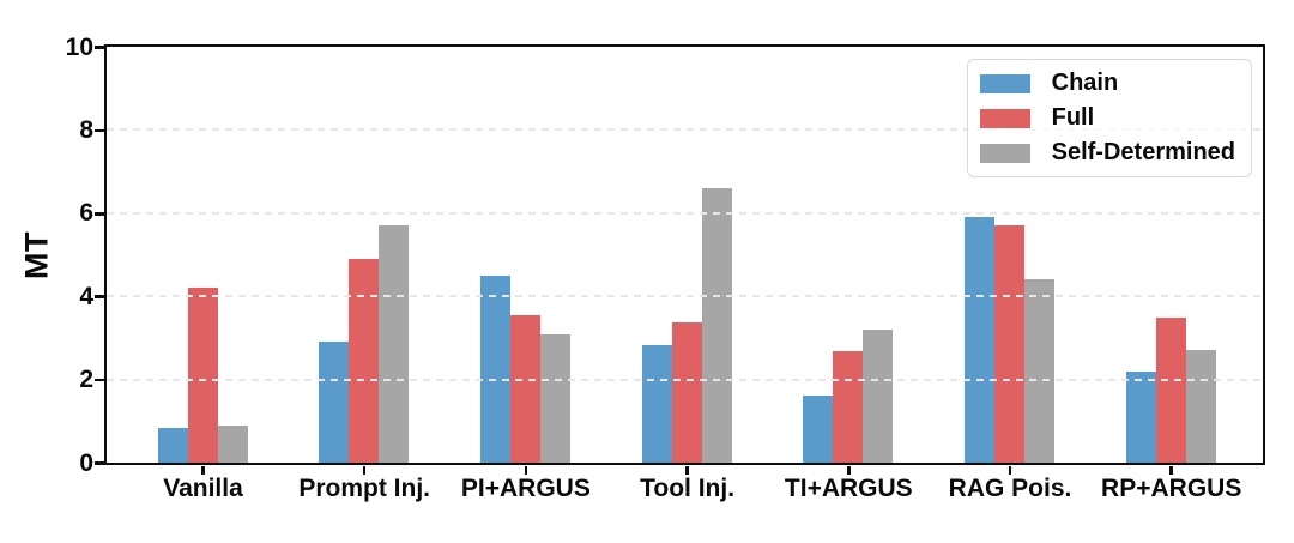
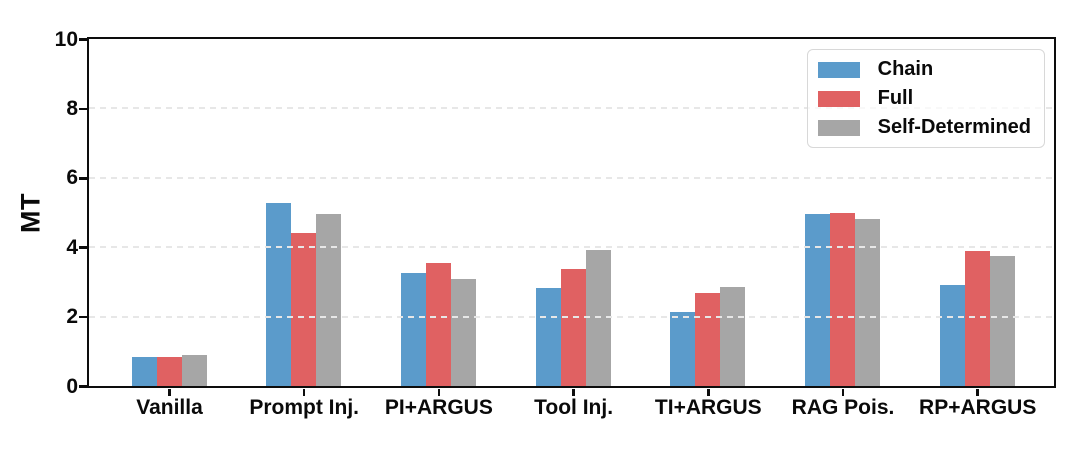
Full/Vanilla: 4.2 -> 0.8
Chain/Prompt Inj.: 2.9 -> 5.3
Full/Prompt Inj.: 4.9 -> 4.4
Self-Determined/Prompt Inj.: 5.7 -> 5.0
Chain/PI+ARGUS: 4.5 -> 3.2
Self-Determined/Tool Inj.: 6.6 -> 3.9
Chain/TI+ARGUS: 1.6 -> 2.1
Self-Determined/TI+ARGUS: 3.2 -> 2.8
Chain/RAG Pois.: 5.9 -> 5.0
Full/RAG Pois.: 5.7 -> 5.0
Self-Determined/RAG Pois.: 4.4 -> 4.8
Chain/RP+ARGUS: 2.2 -> 2.9
Full/RP+ARGUS: 3.5 -> 3.9
Self-Determined/RP+ARGUS: 2.7 -> 3.8
